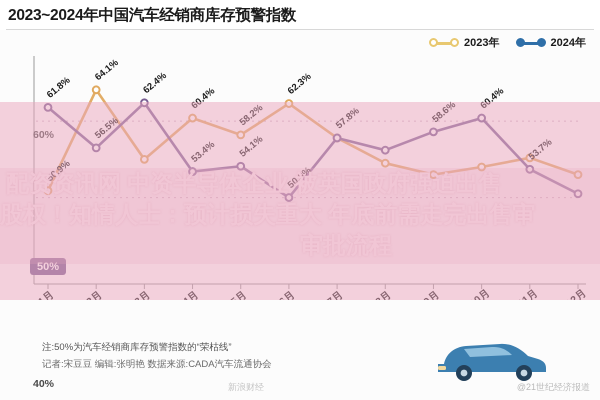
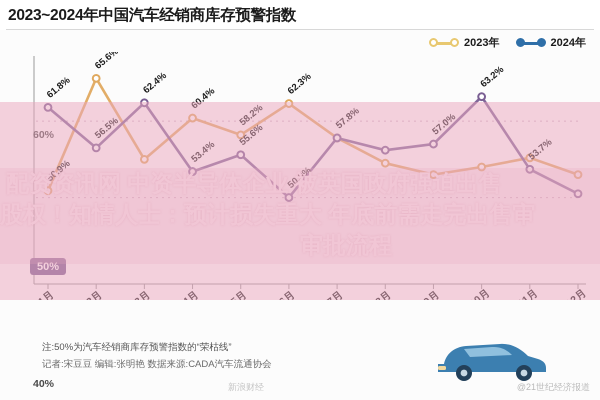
2023年/2月: 64.1% -> 65.6%
2024年/5月: 54.1% -> 55.6%
2024年/9月: 58.6% -> 57.0%
2024年/10月: 60.4% -> 63.2%
